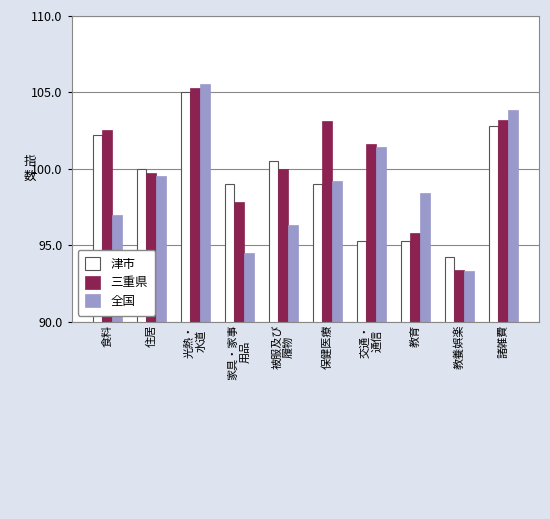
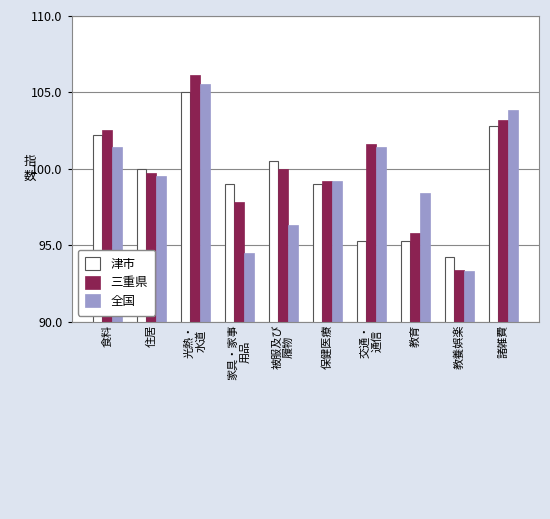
全国/食料: 97.0 -> 101.4
三重県/光熱・ 水道: 105.3 -> 106.1
三重県/保健医療: 103.1 -> 99.2
